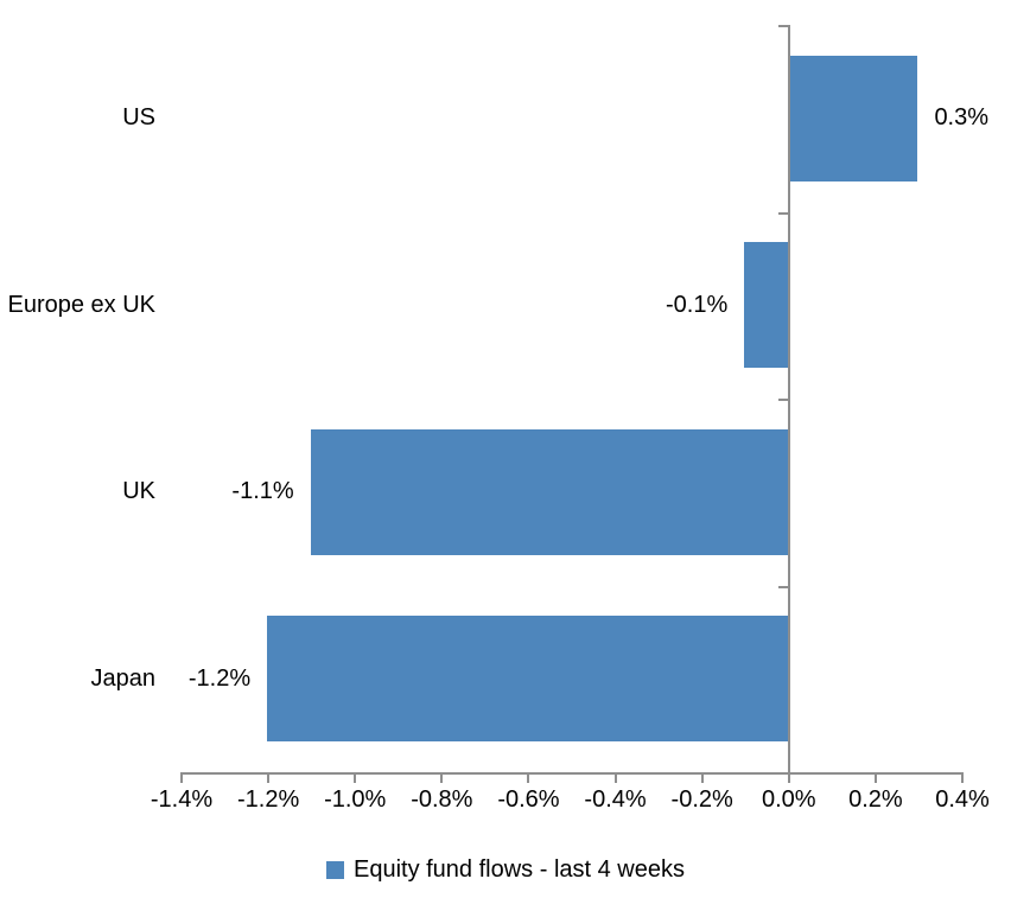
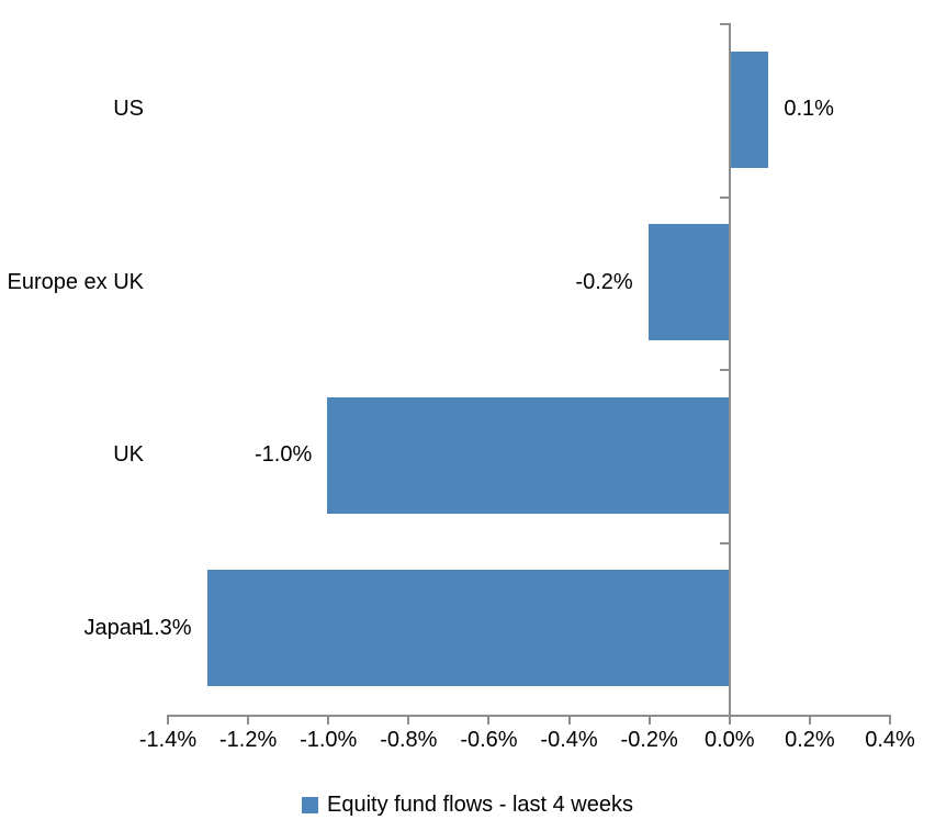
US: 0.3% -> 0.1%
Europe ex UK: -0.1% -> -0.2%
UK: -1.1% -> -1.0%
Japan: -1.2% -> -1.3%
